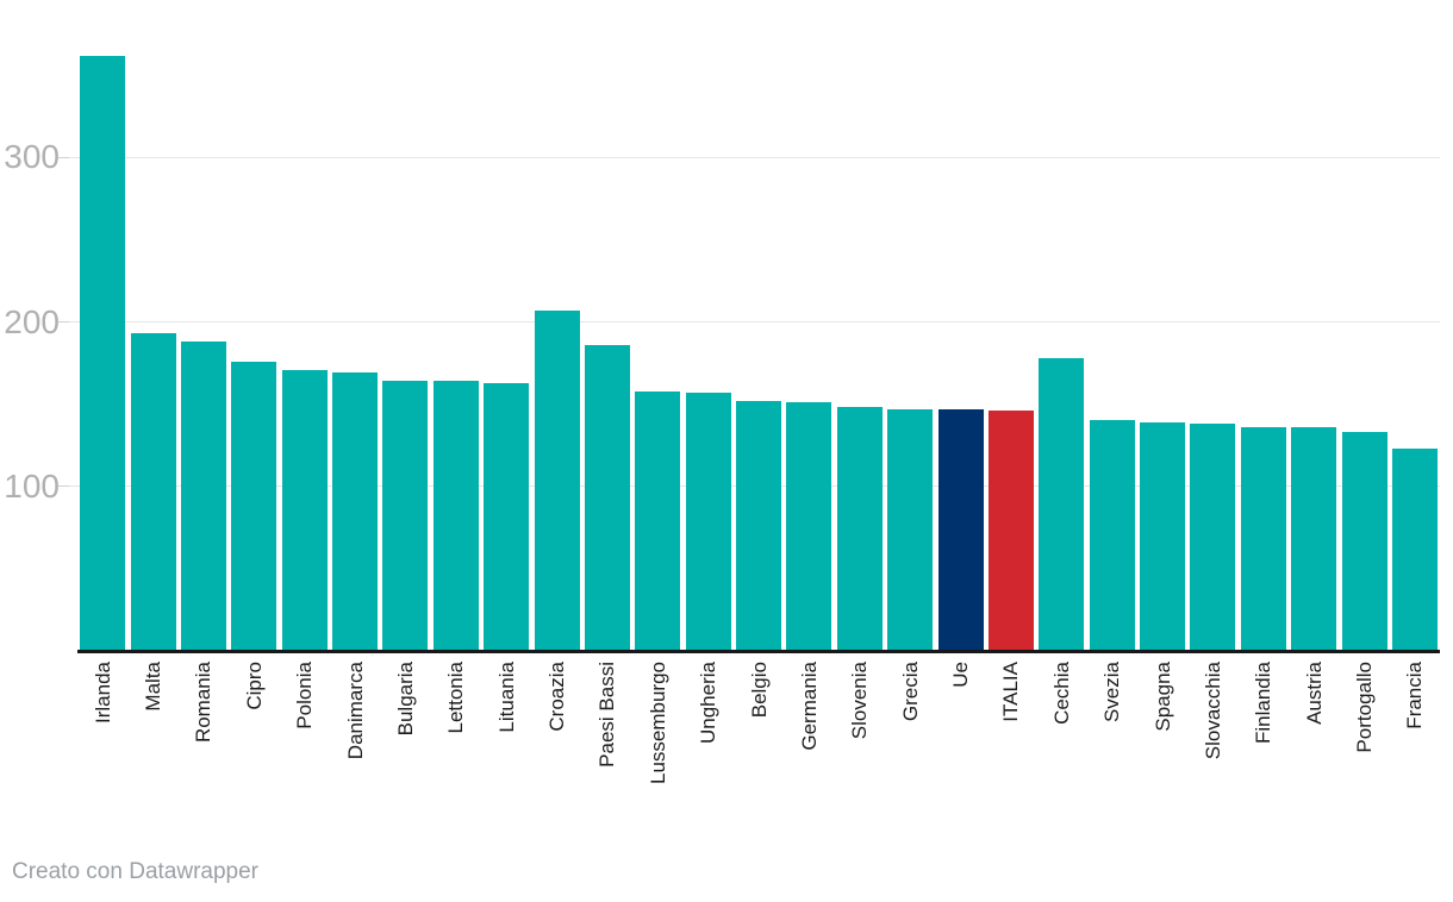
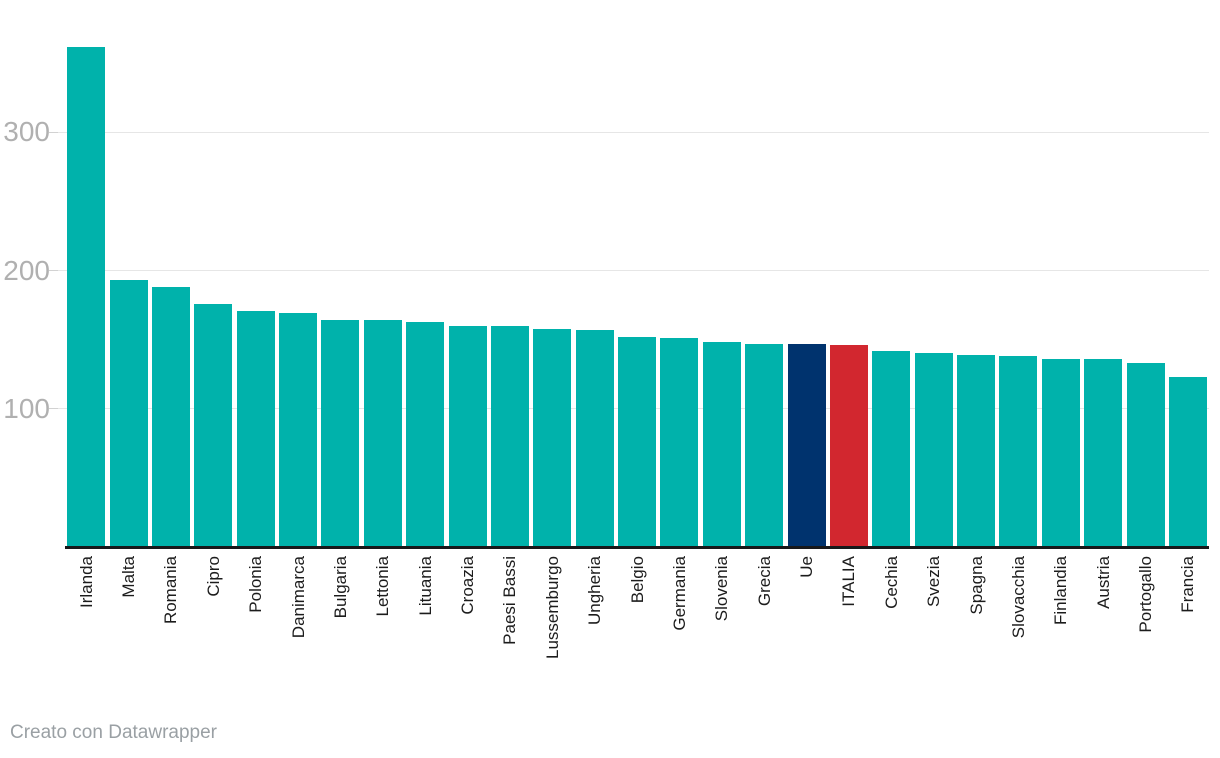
Croazia: 207 -> 160
Paesi Bassi: 186 -> 160
Cechia: 178 -> 142
